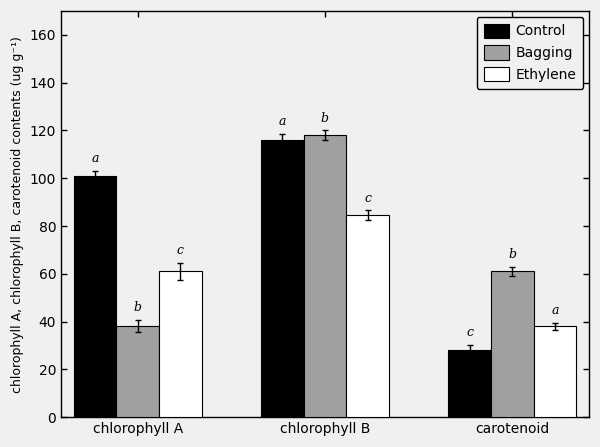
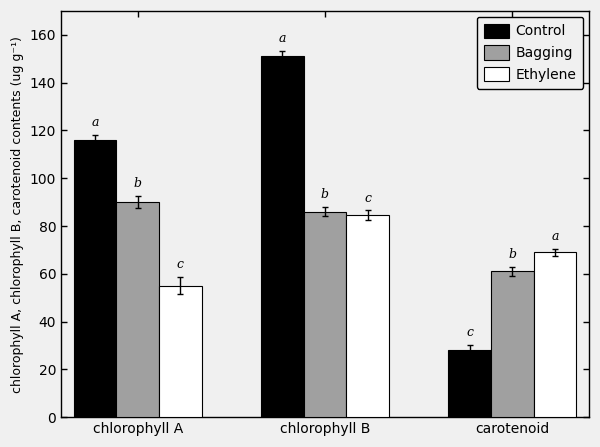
Control/chlorophyll A: 101 -> 116
Bagging/chlorophyll A: 38 -> 90
Ethylene/chlorophyll A: 61.0 -> 55.0
Control/chlorophyll B: 116 -> 151
Bagging/chlorophyll B: 118 -> 86
Ethylene/carotenoid: 38.0 -> 69.0
